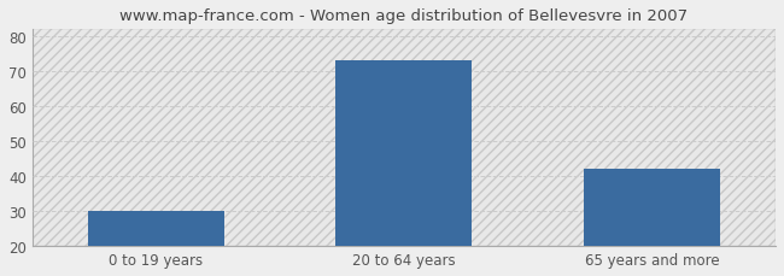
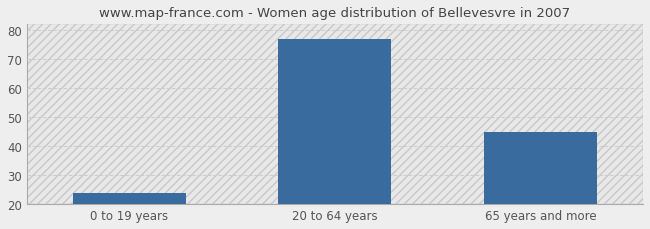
0 to 19 years: 30 -> 24
20 to 64 years: 73 -> 77
65 years and more: 42 -> 45
